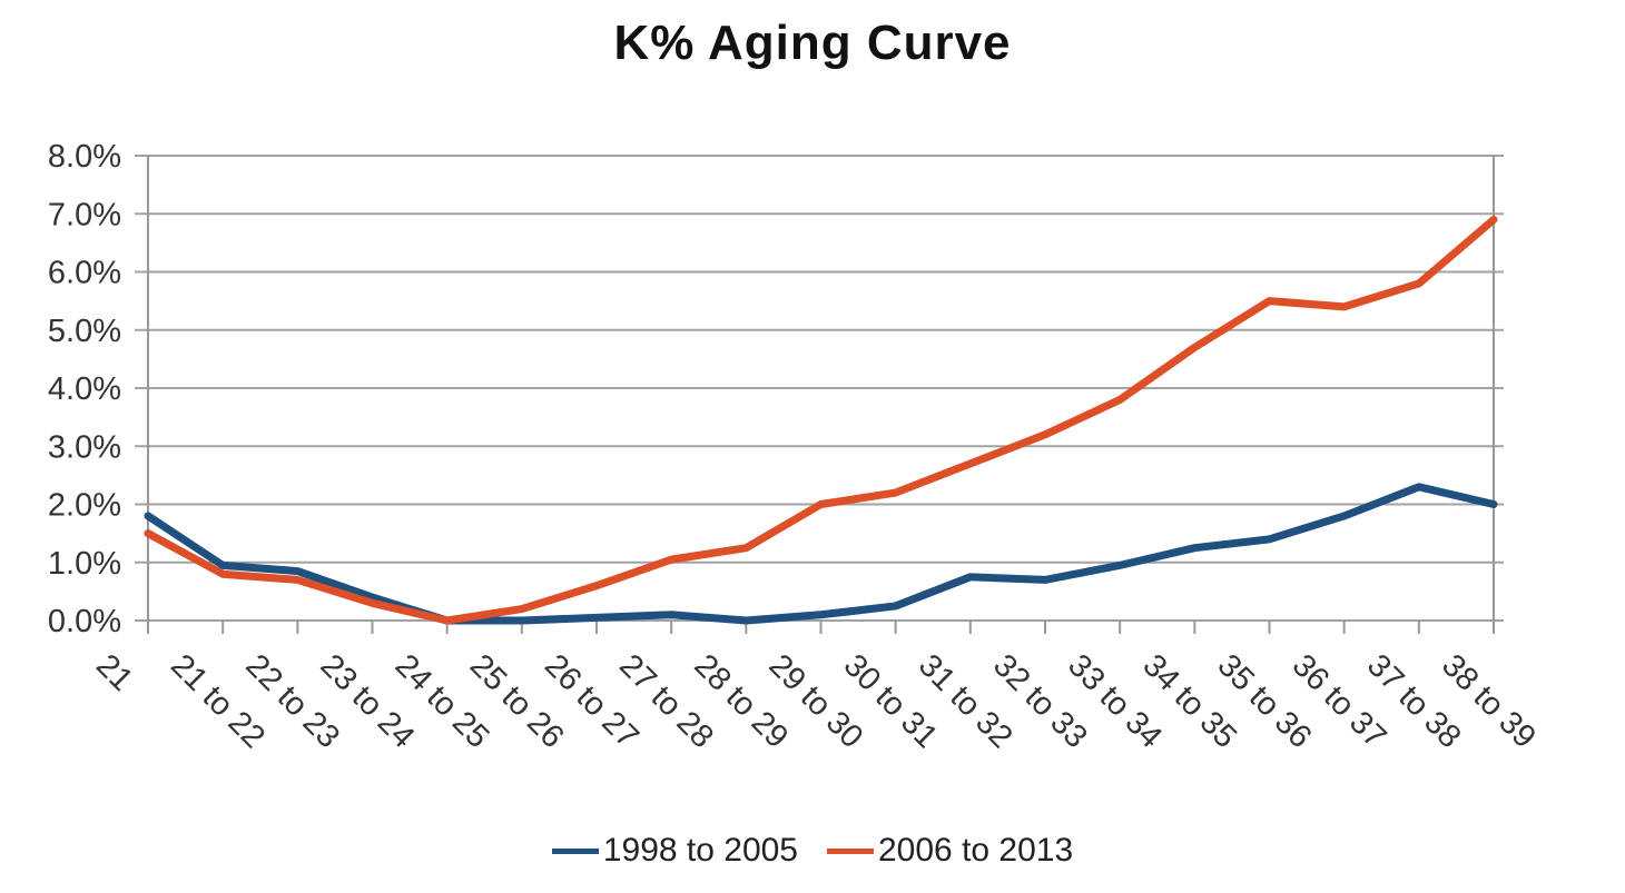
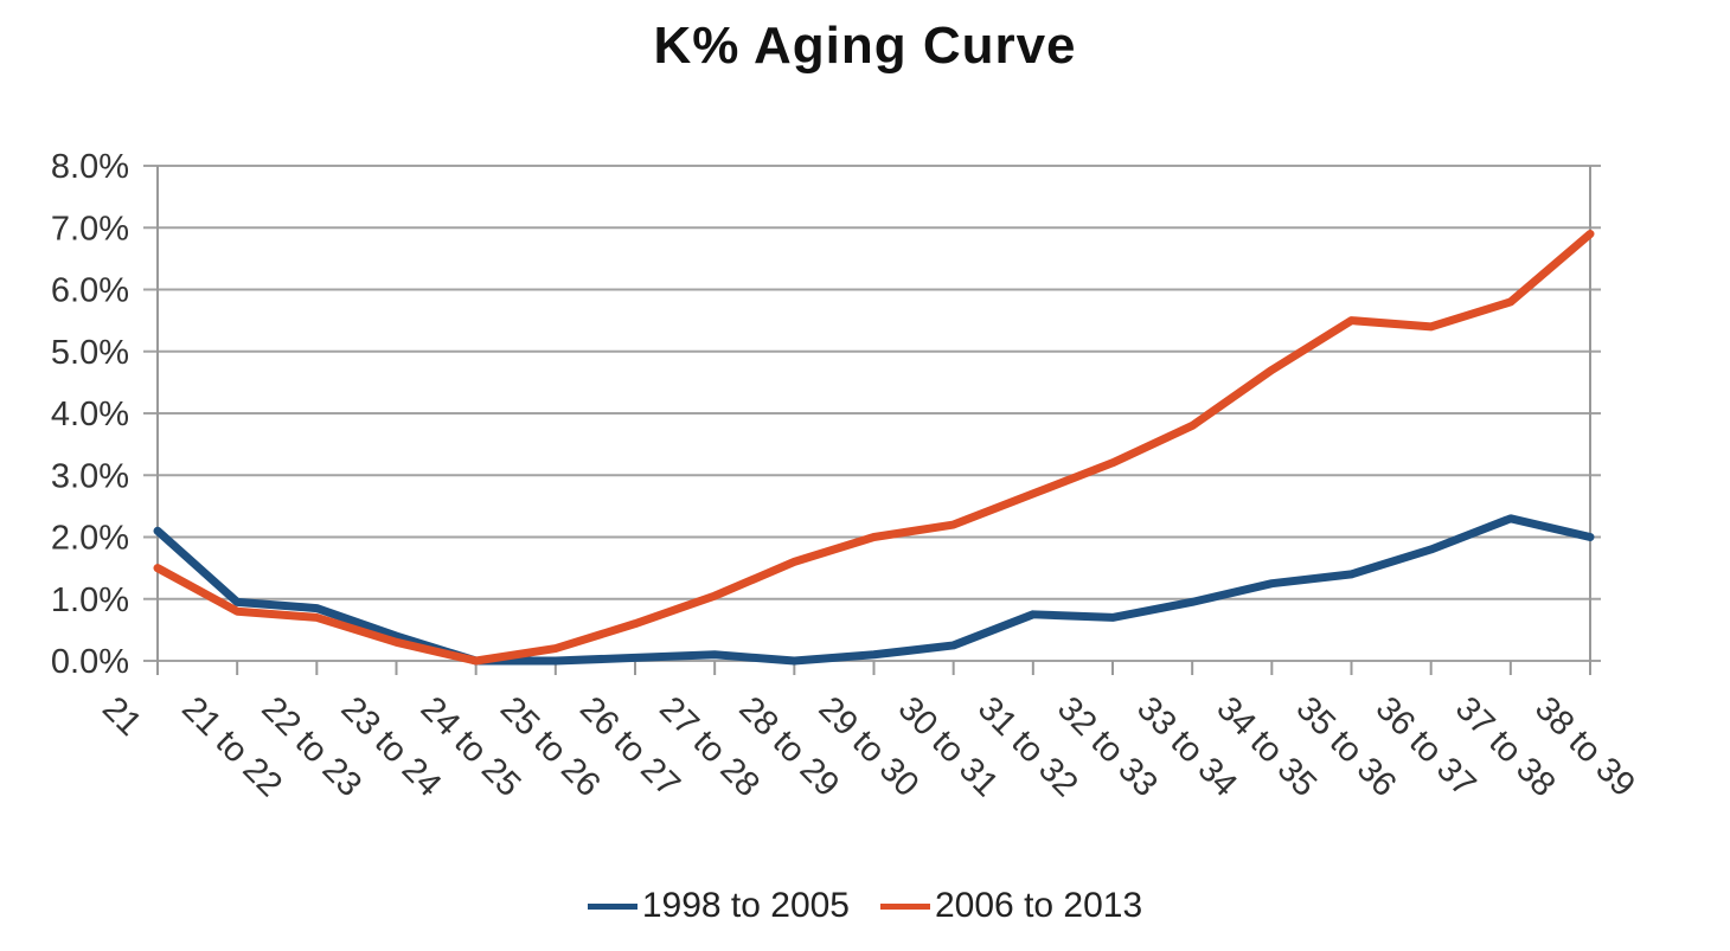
1998 to 2005/21: 1.8% -> 2.1%
2006 to 2013/28 to 29: 1.2% -> 1.6%
